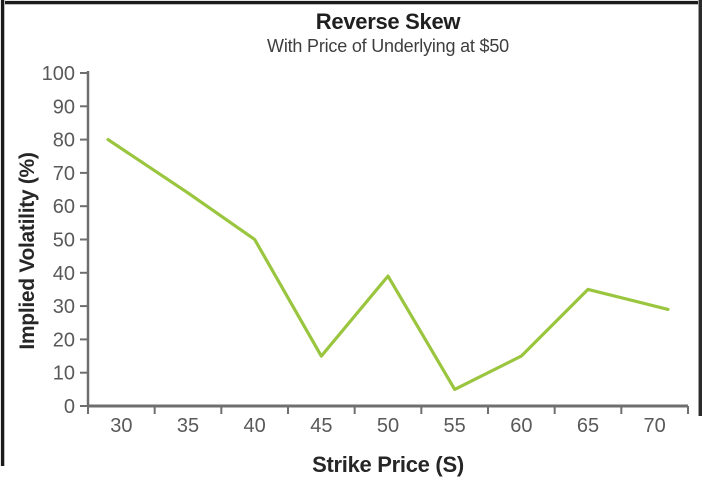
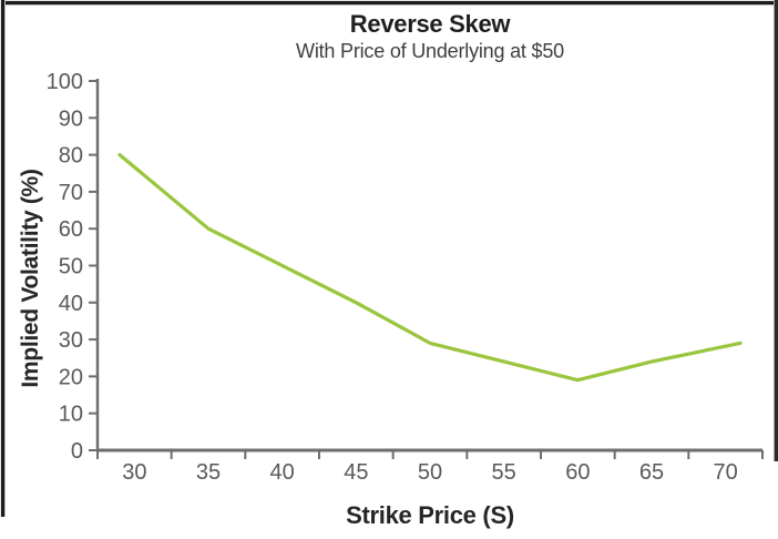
35: 64 -> 60
45: 15 -> 40
50: 39 -> 29
55: 5 -> 24
60: 15 -> 19
65: 35 -> 24
